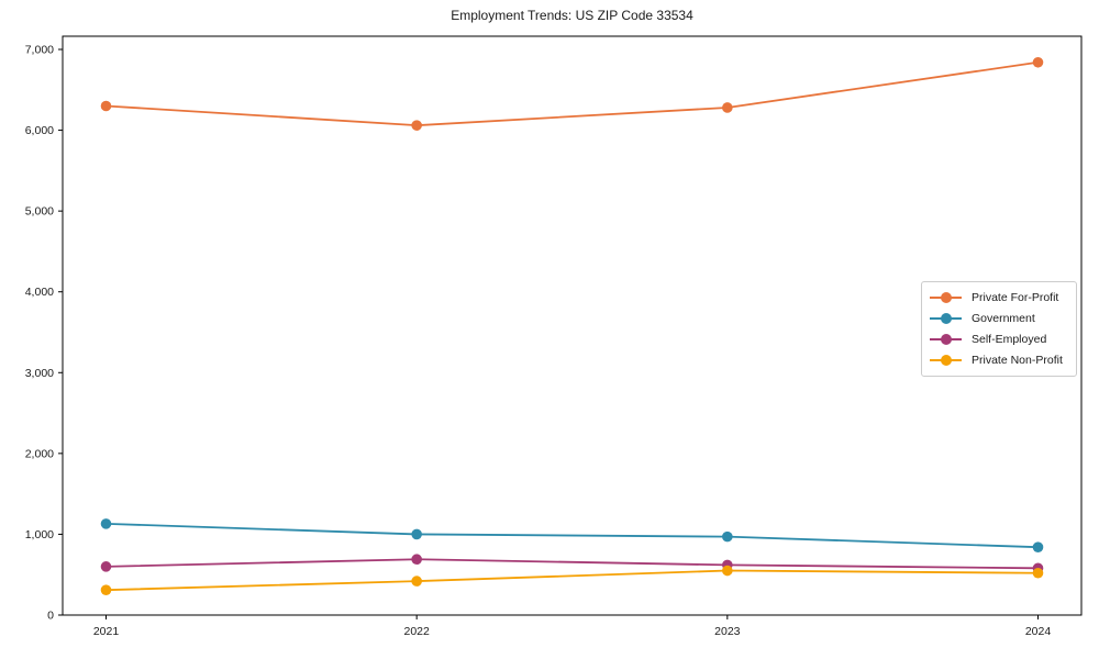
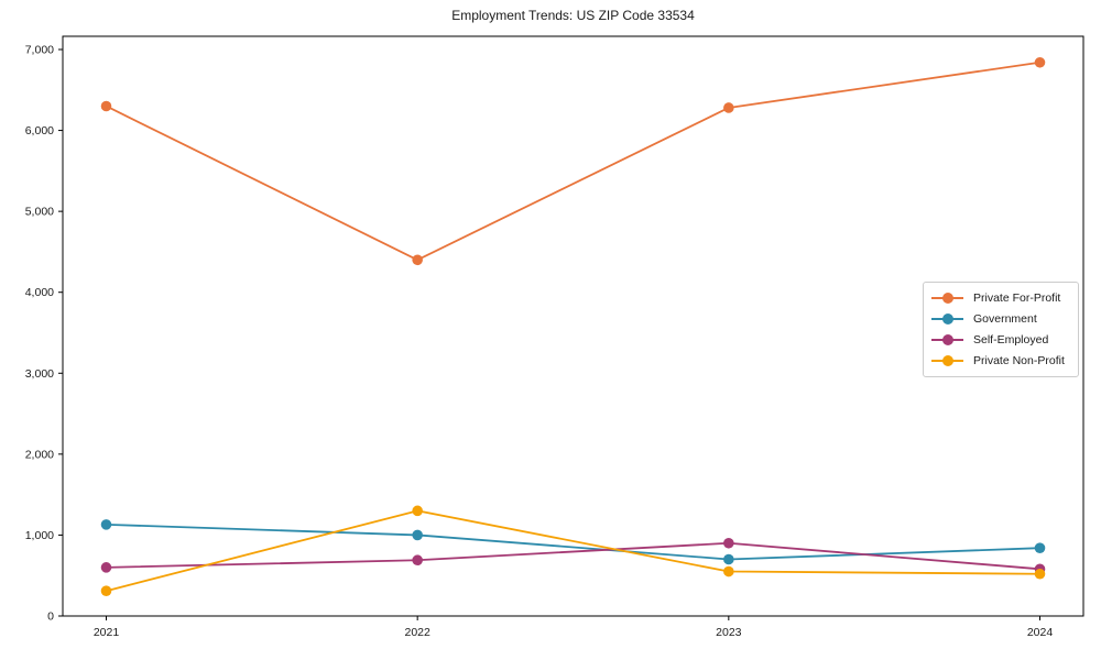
Private For-Profit/2022: 6100 -> 4400
Private Non-Profit/2022: 400 -> 1300
Government/2023: 1000 -> 700
Self-Employed/2023: 600 -> 900
